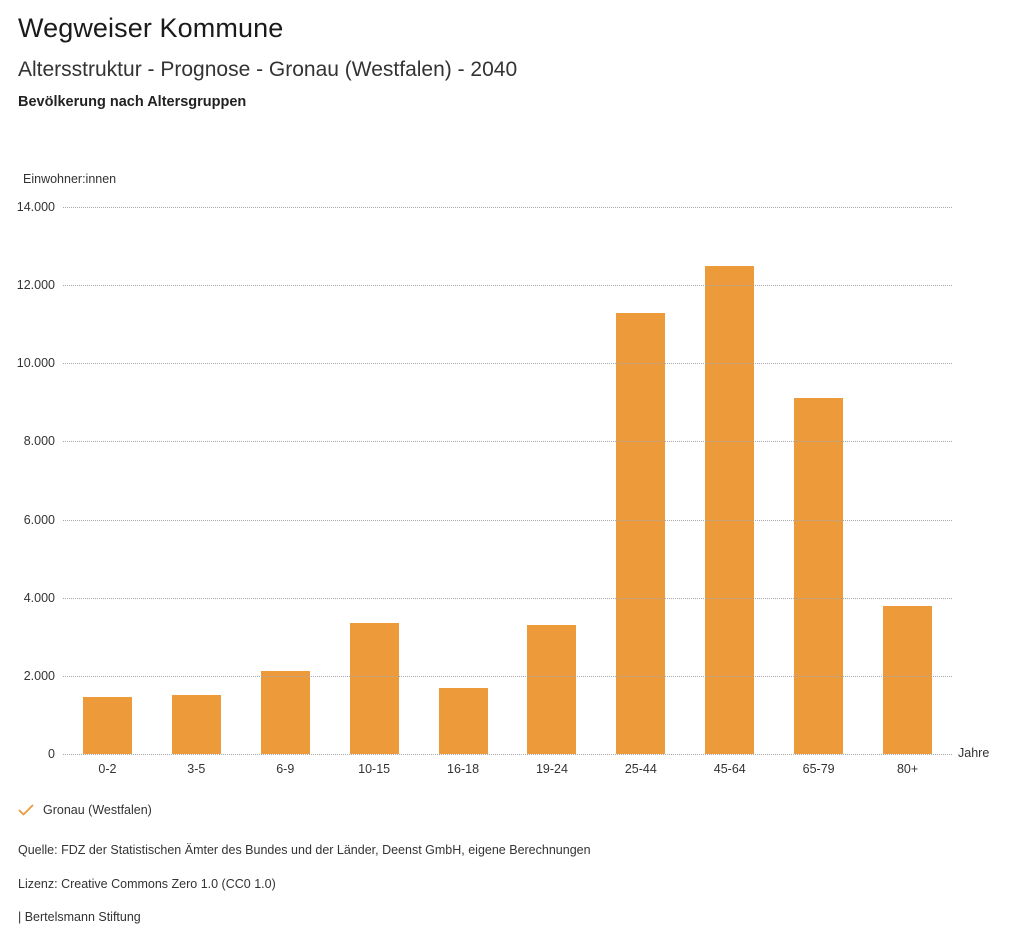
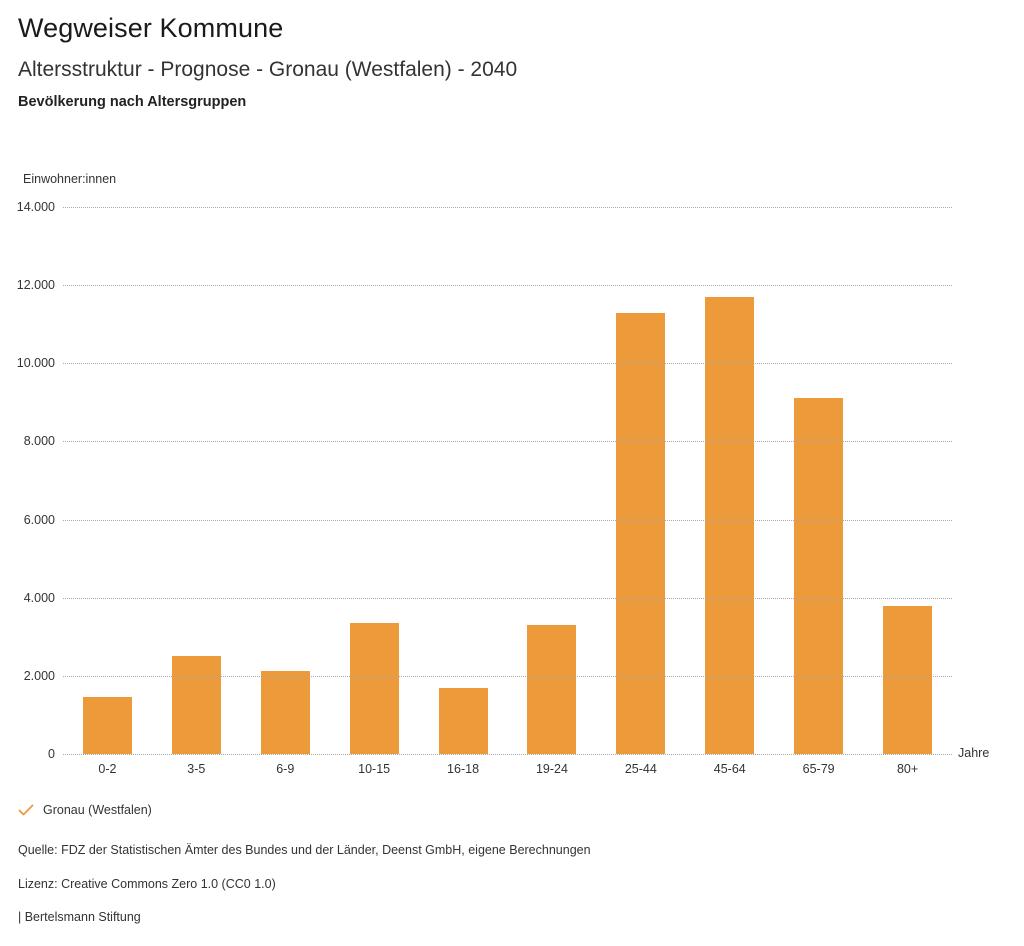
3-5: 1500 -> 2500
45-64: 12500 -> 11700
